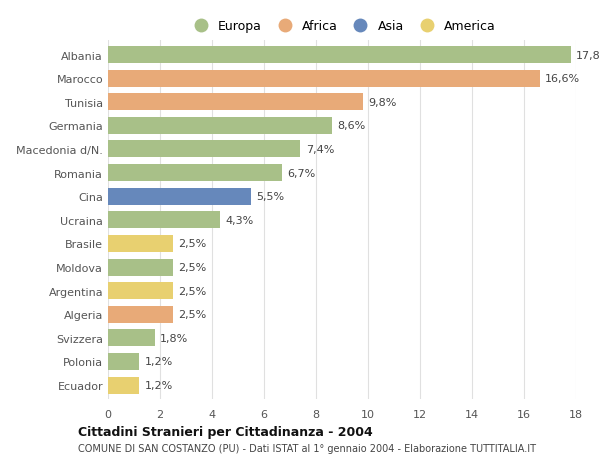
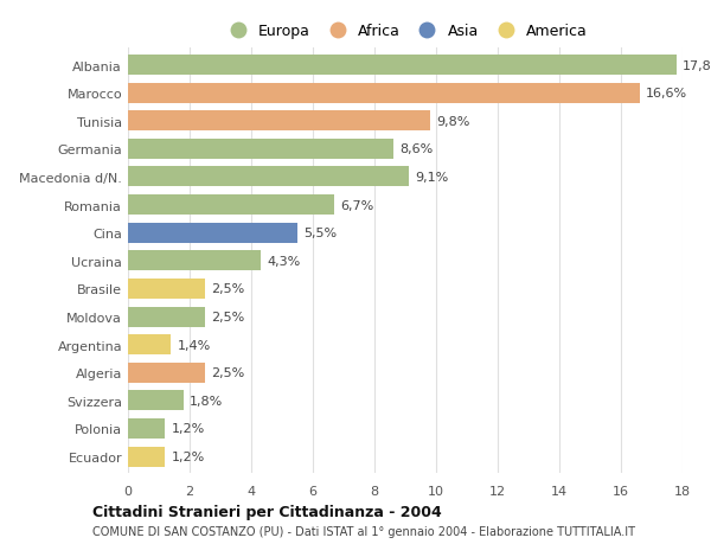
Macedonia d/N.: 7,4% -> 9,1%
Argentina: 2,5% -> 1,4%
